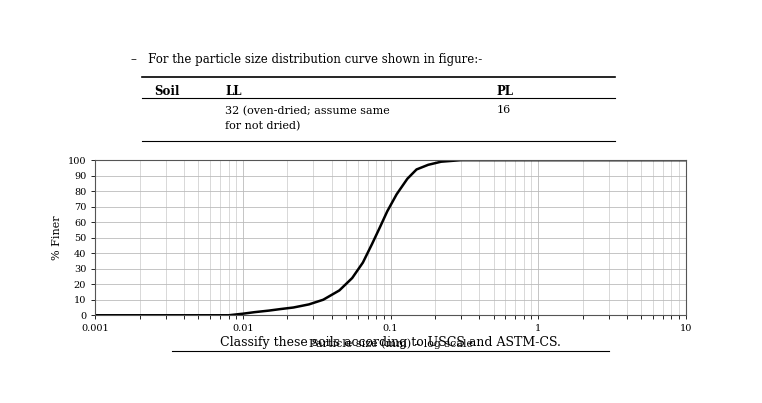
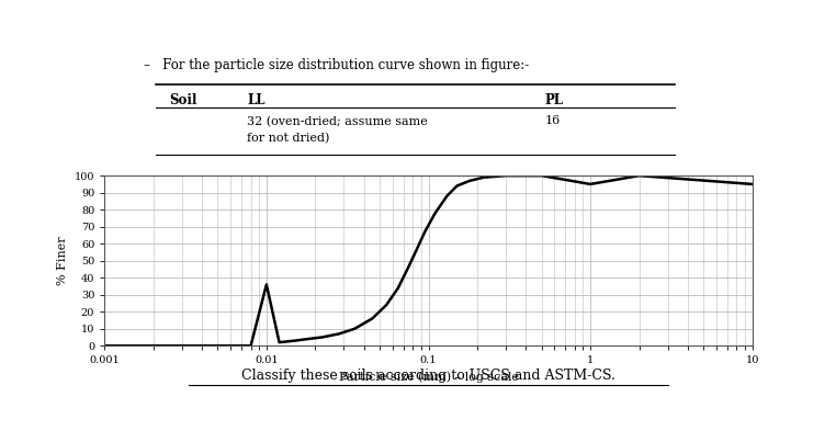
0.01: 1 -> 36
1: 100 -> 95
10: 100 -> 95
